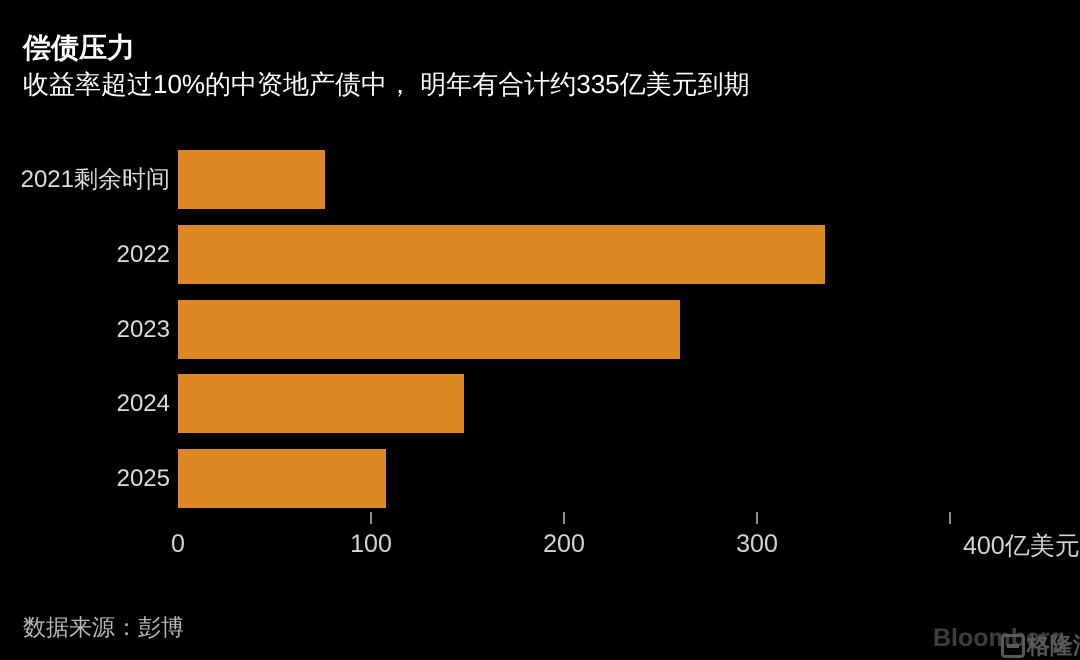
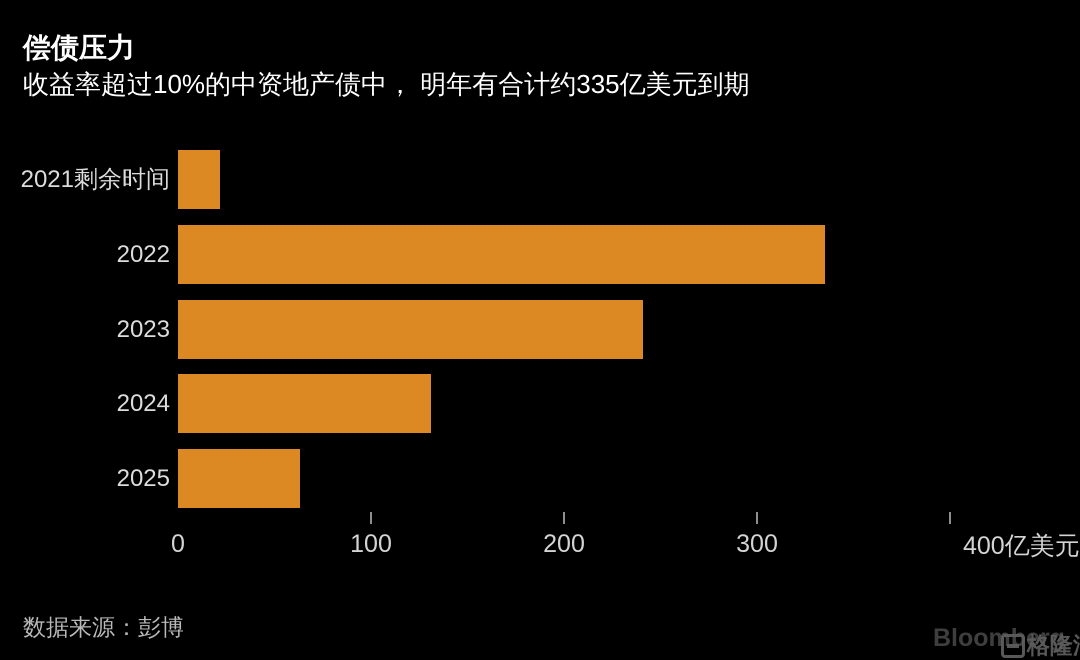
2021剩余时间: 76 -> 22
2023: 260 -> 241
2024: 148 -> 131
2025: 108 -> 63
